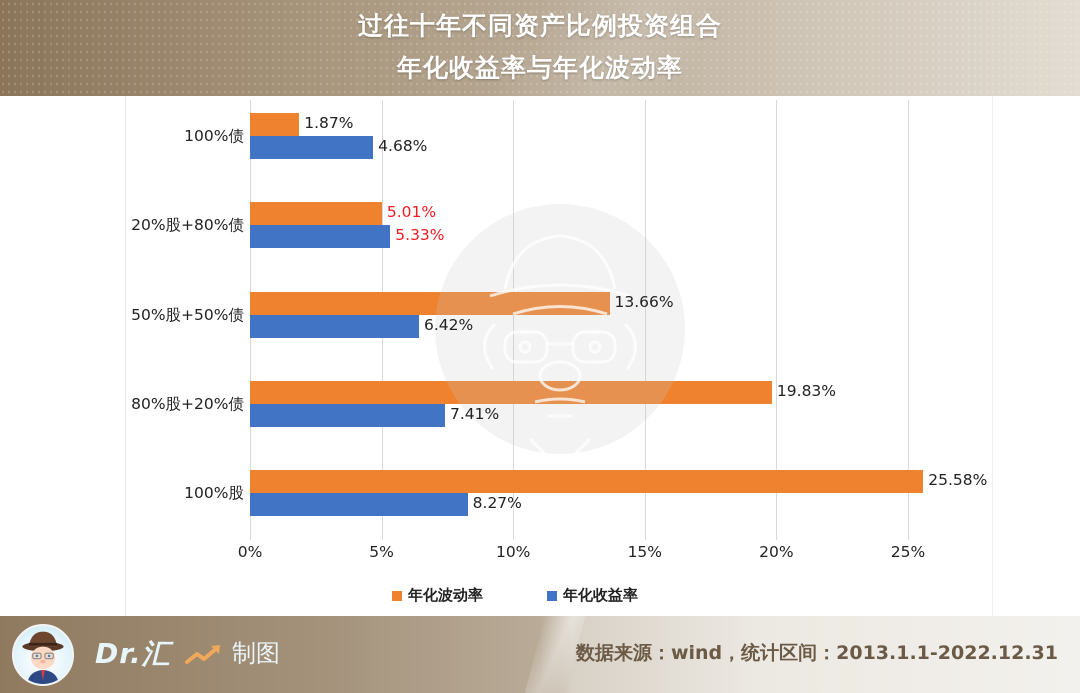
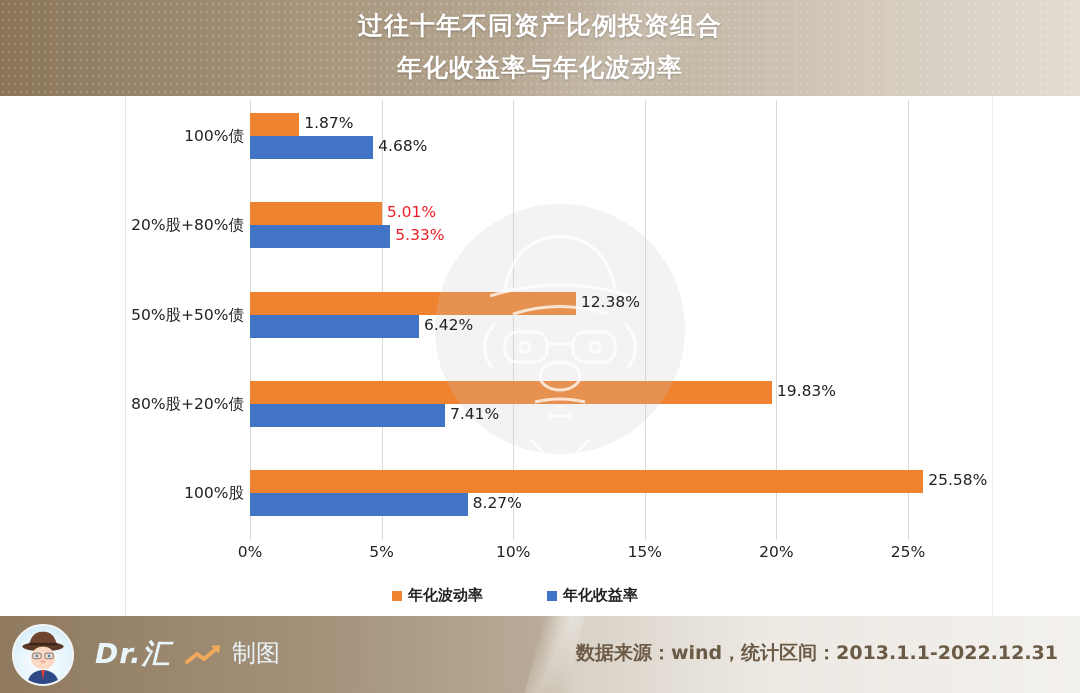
年化波动率/50%股+50%债: 13.66% -> 12.38%
